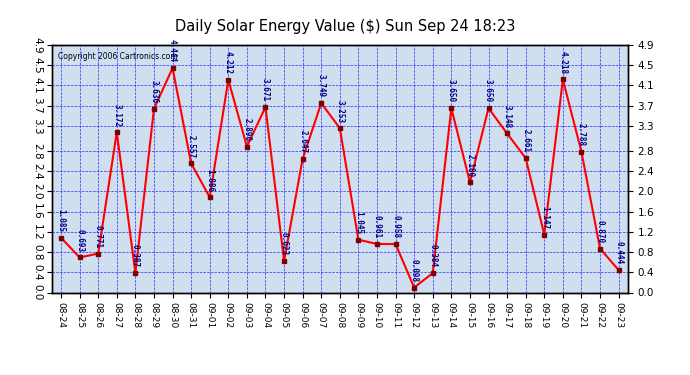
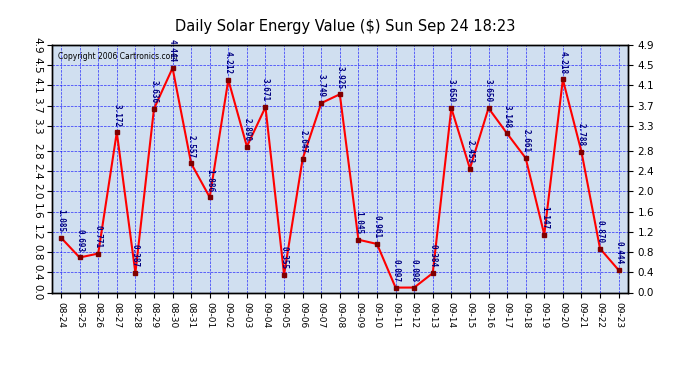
09-05: 0.623 -> 0.355
09-08: 3.253 -> 3.925
09-11: 0.958 -> 0.097
09-15: 2.180 -> 2.453
